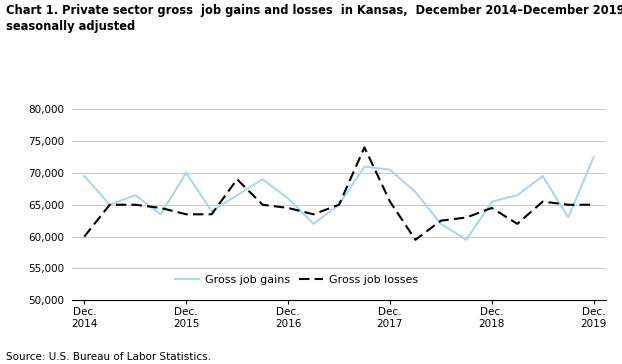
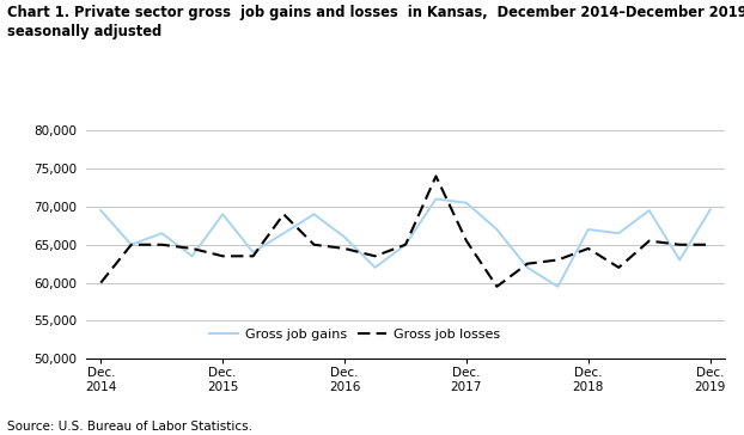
Gross job gains/Dec. 2015: 70,000 -> 69,000
Gross job gains/Dec. 2018: 65,500 -> 67,000
Gross job gains/Dec. 2019: 72,500 -> 69,600
